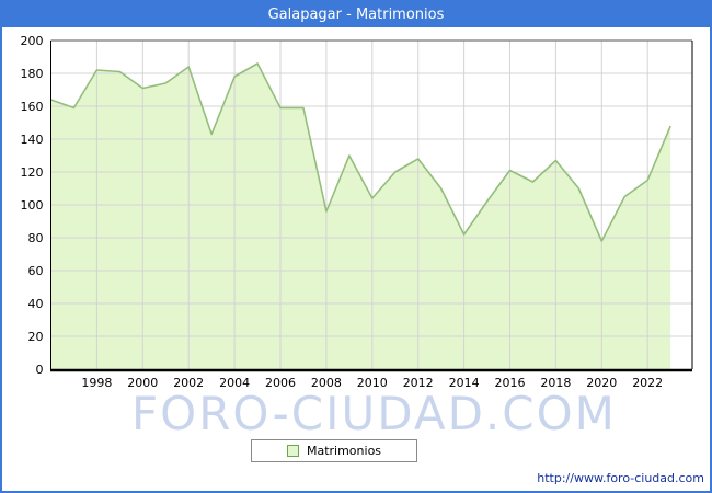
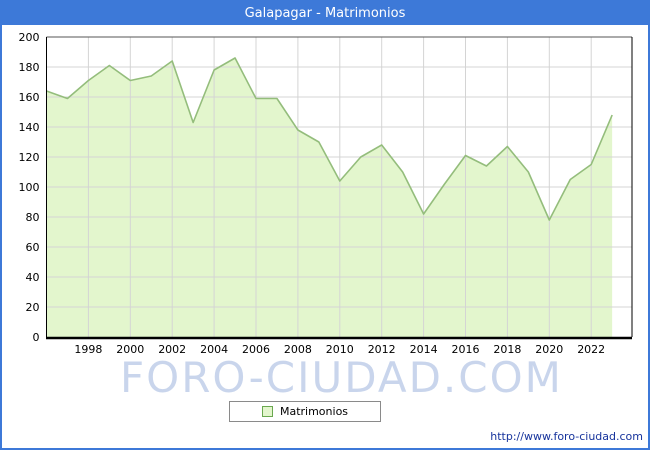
1998: 182 -> 171
2008: 96 -> 138
